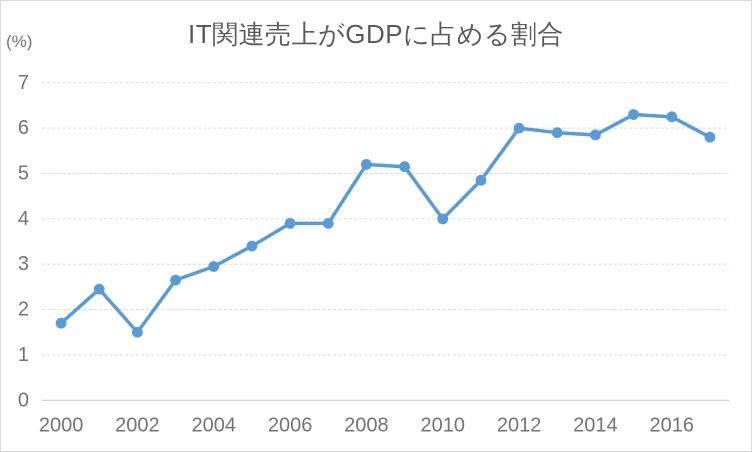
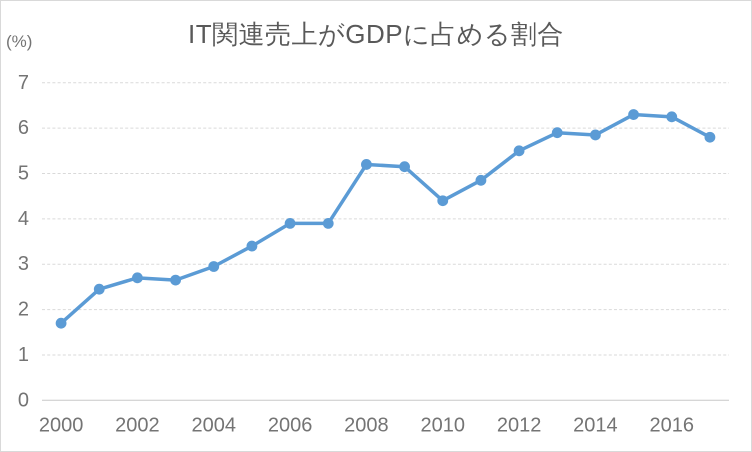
2002: 1.5 -> 2.7
2010: 4.0 -> 4.4
2012: 6.0 -> 5.5
